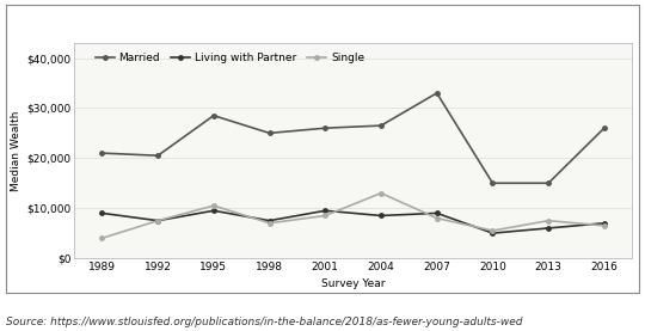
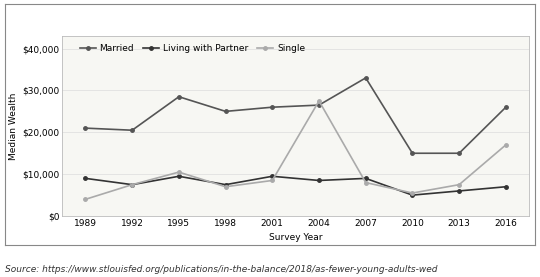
Single/2004: $13,000 -> $27,500
Single/2016: $6,500 -> $17,000
